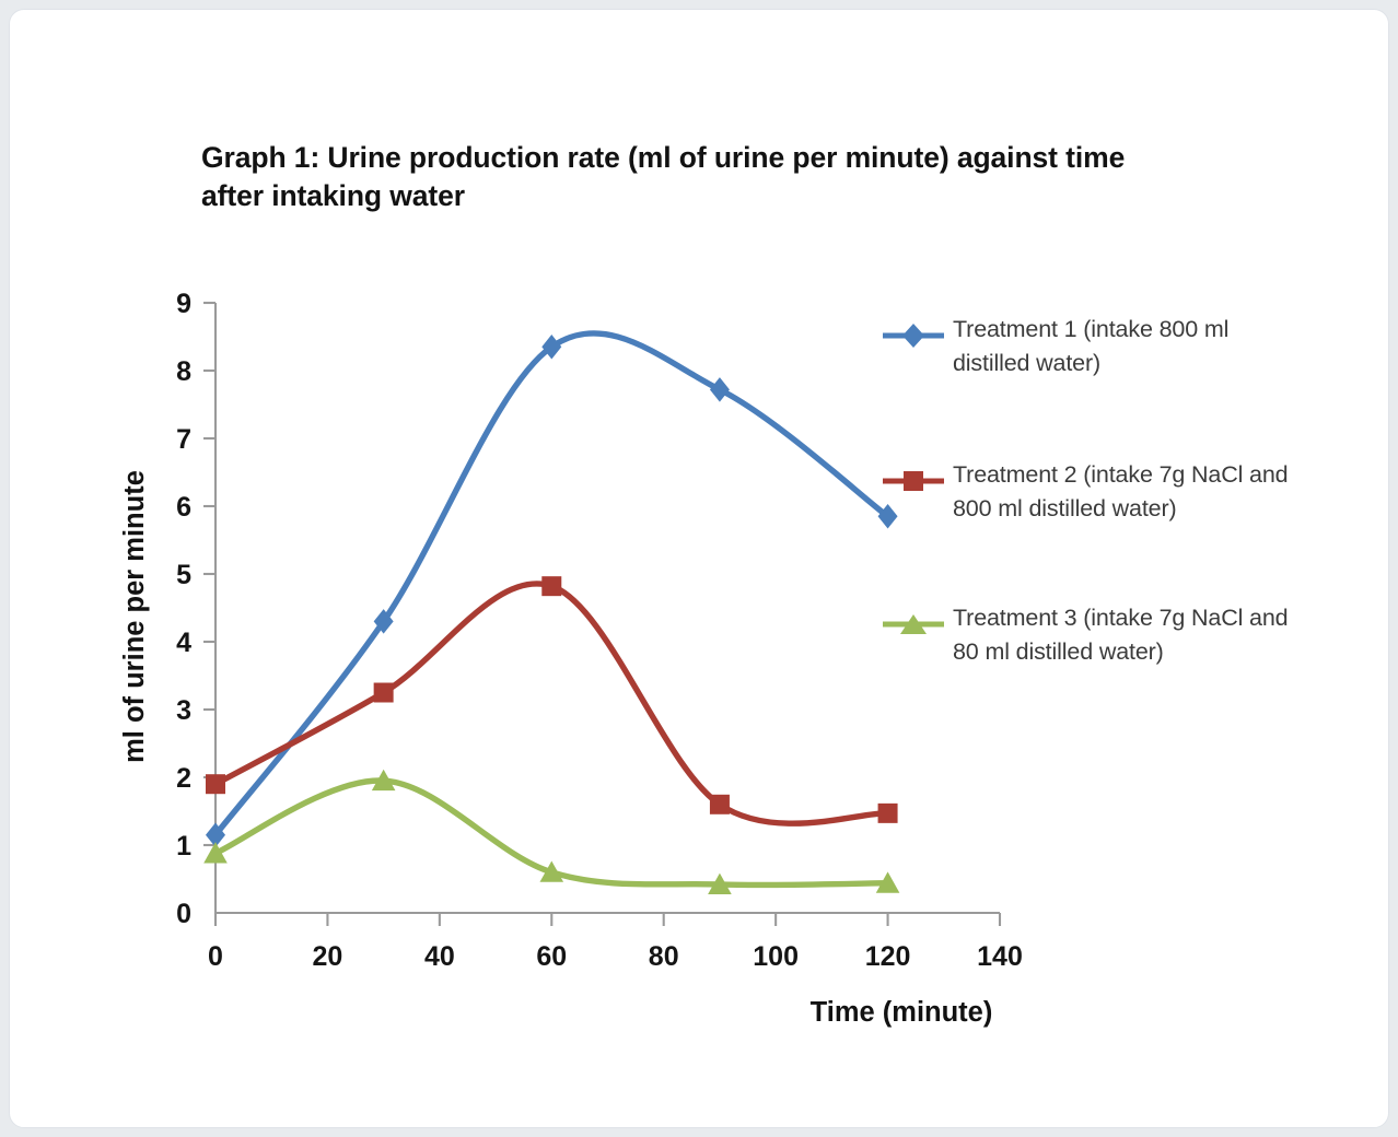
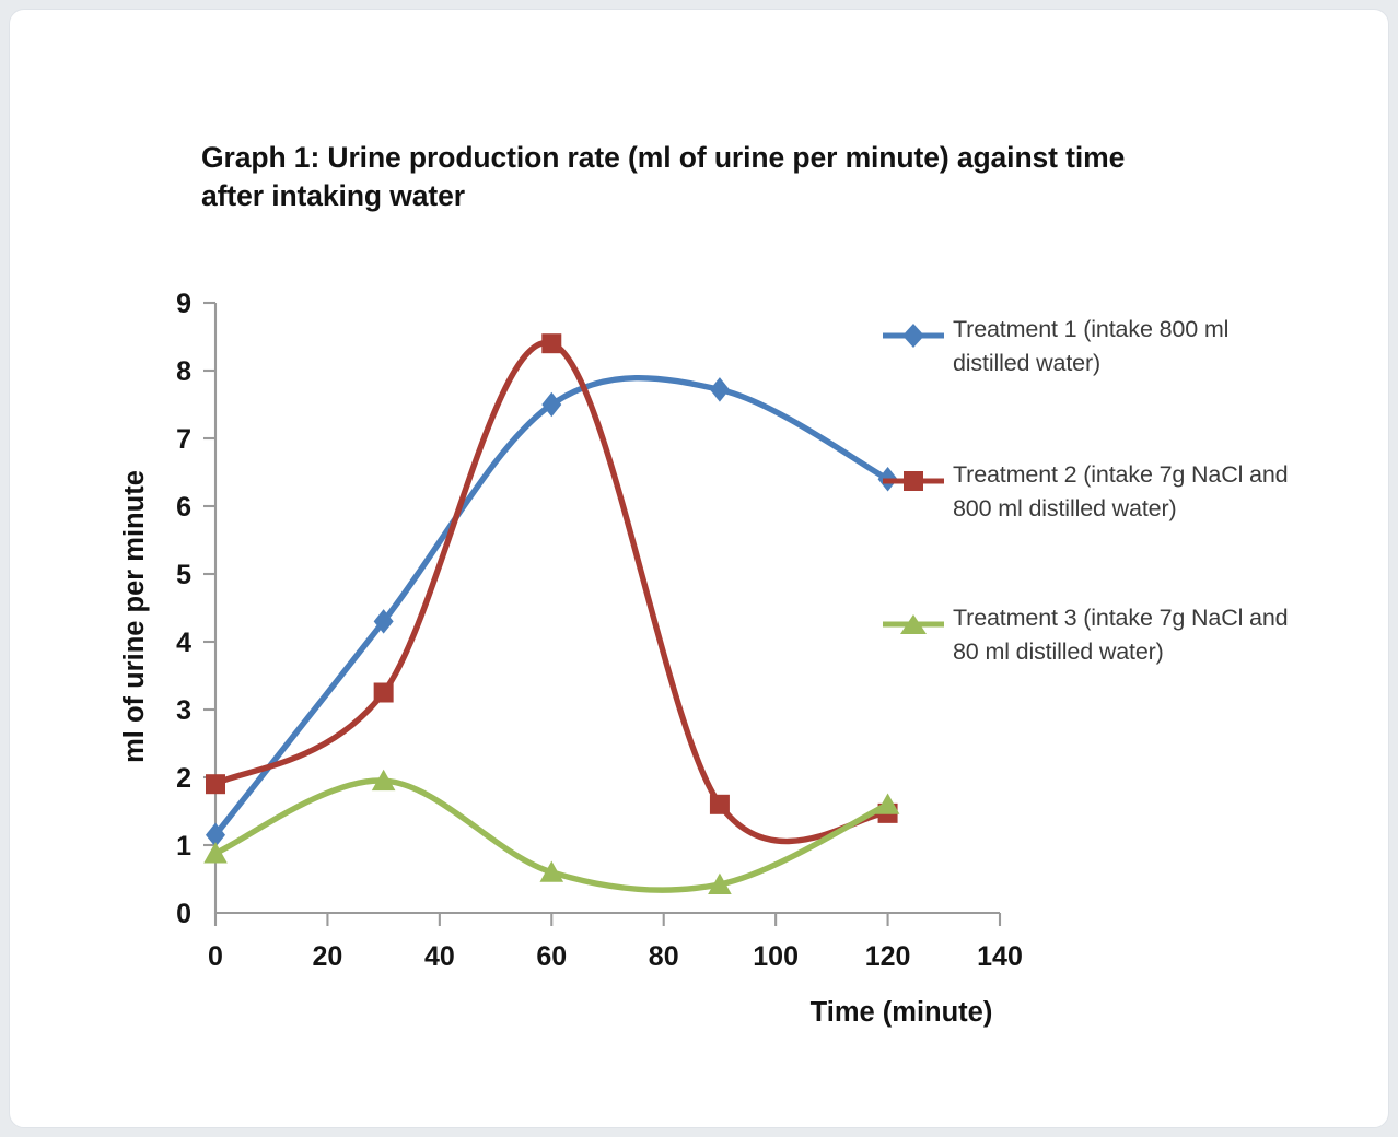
Treatment 1 (intake 800 ml distilled water)/60: 8.3 -> 7.5
Treatment 2 (intake 7g NaCl and 800 ml distilled water)/60: 4.8 -> 8.4
Treatment 1 (intake 800 ml distilled water)/120: 5.8 -> 6.4
Treatment 3 (intake 7g NaCl and 80 ml distilled water)/120: 0.4 -> 1.6
